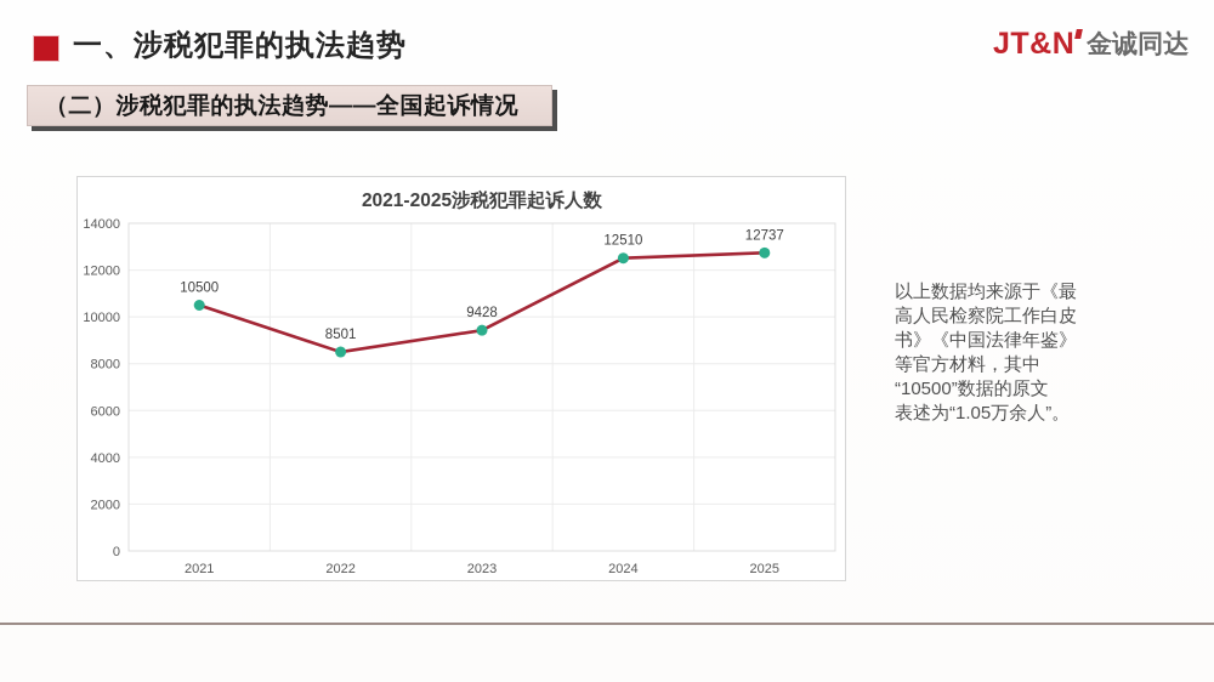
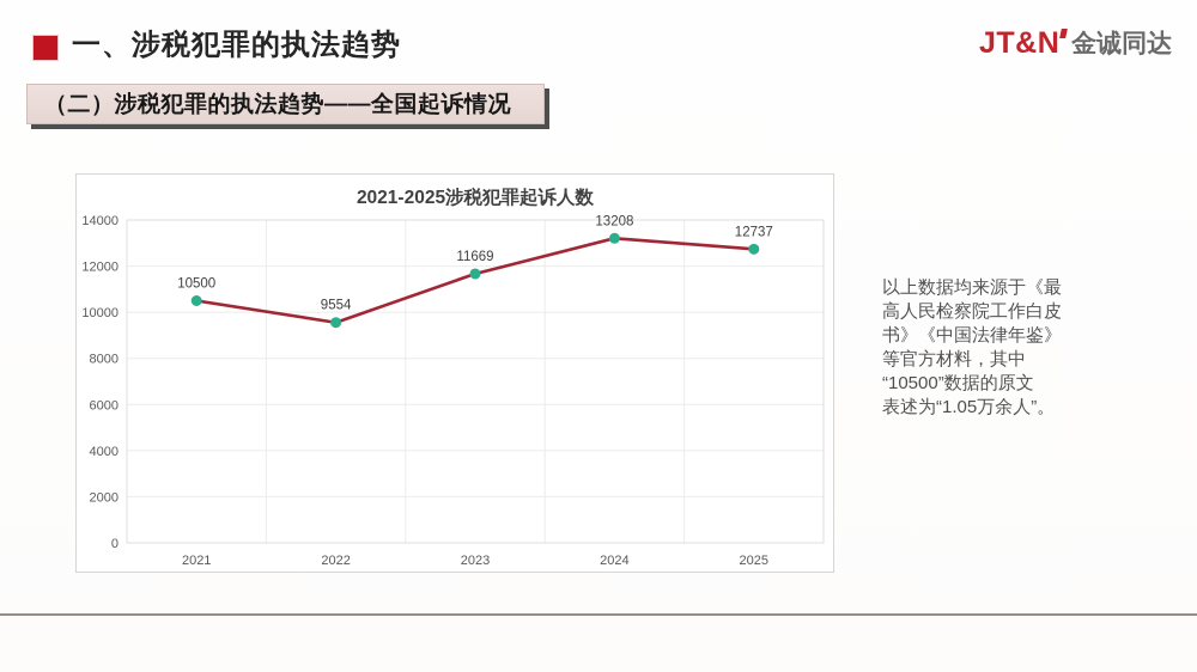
2022: 8501 -> 9554
2023: 9428 -> 11669
2024: 12510 -> 13208
